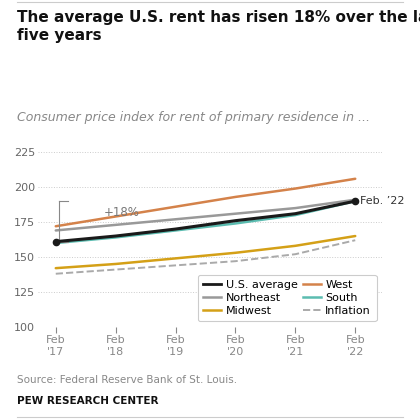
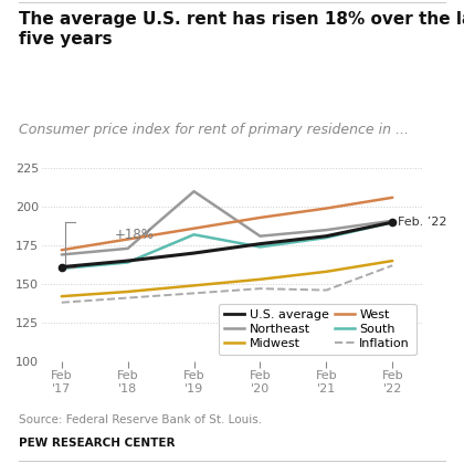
South/Feb '19: 169 -> 182
Northeast/Feb '19: 177 -> 210
Inflation/Feb '21: 152 -> 146
